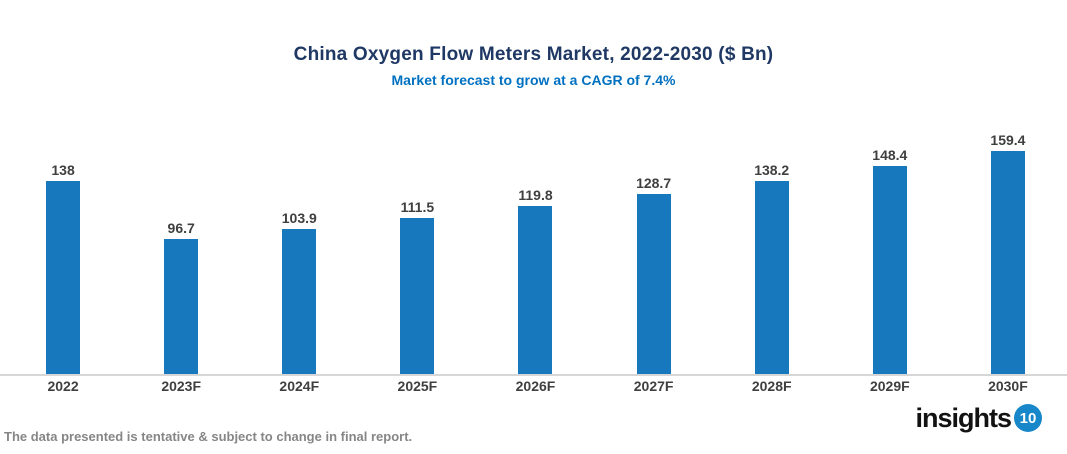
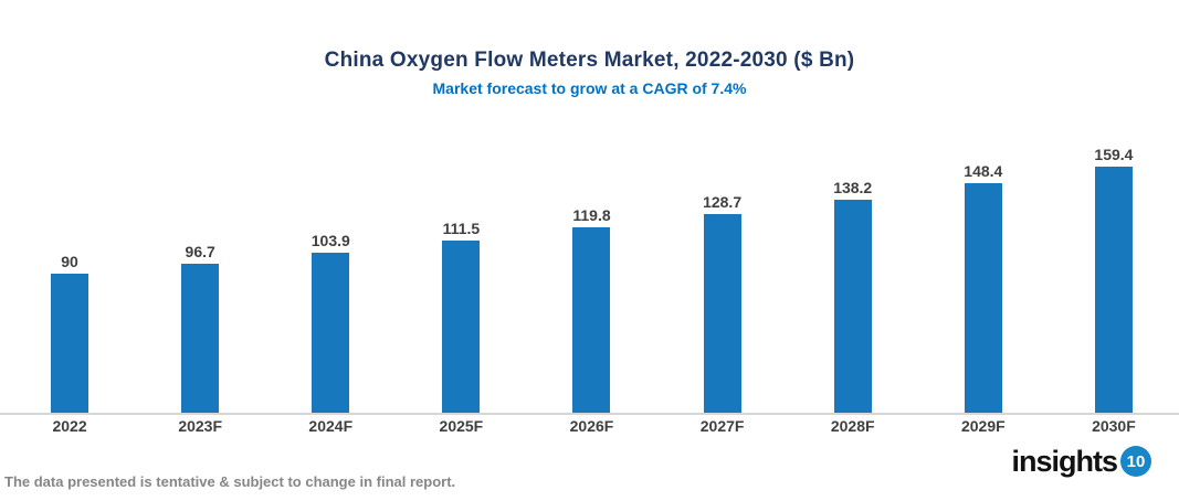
2022: 138 -> 90
